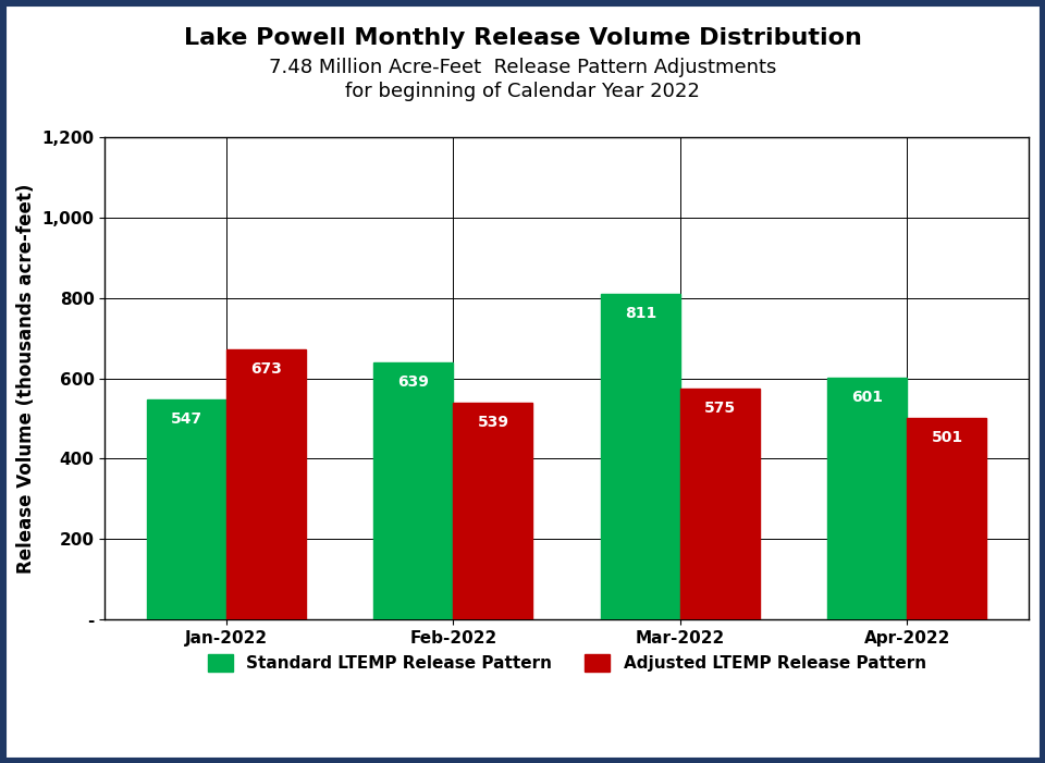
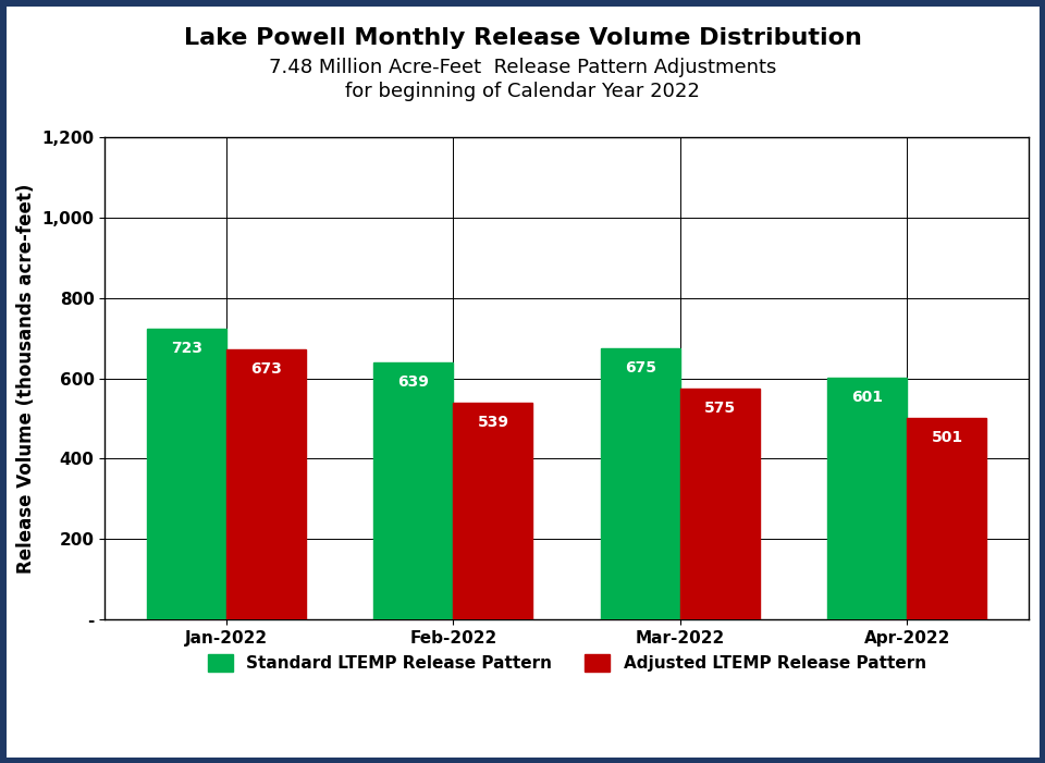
Standard LTEMP Release Pattern/Jan-2022: 547 -> 723
Standard LTEMP Release Pattern/Mar-2022: 811 -> 675
